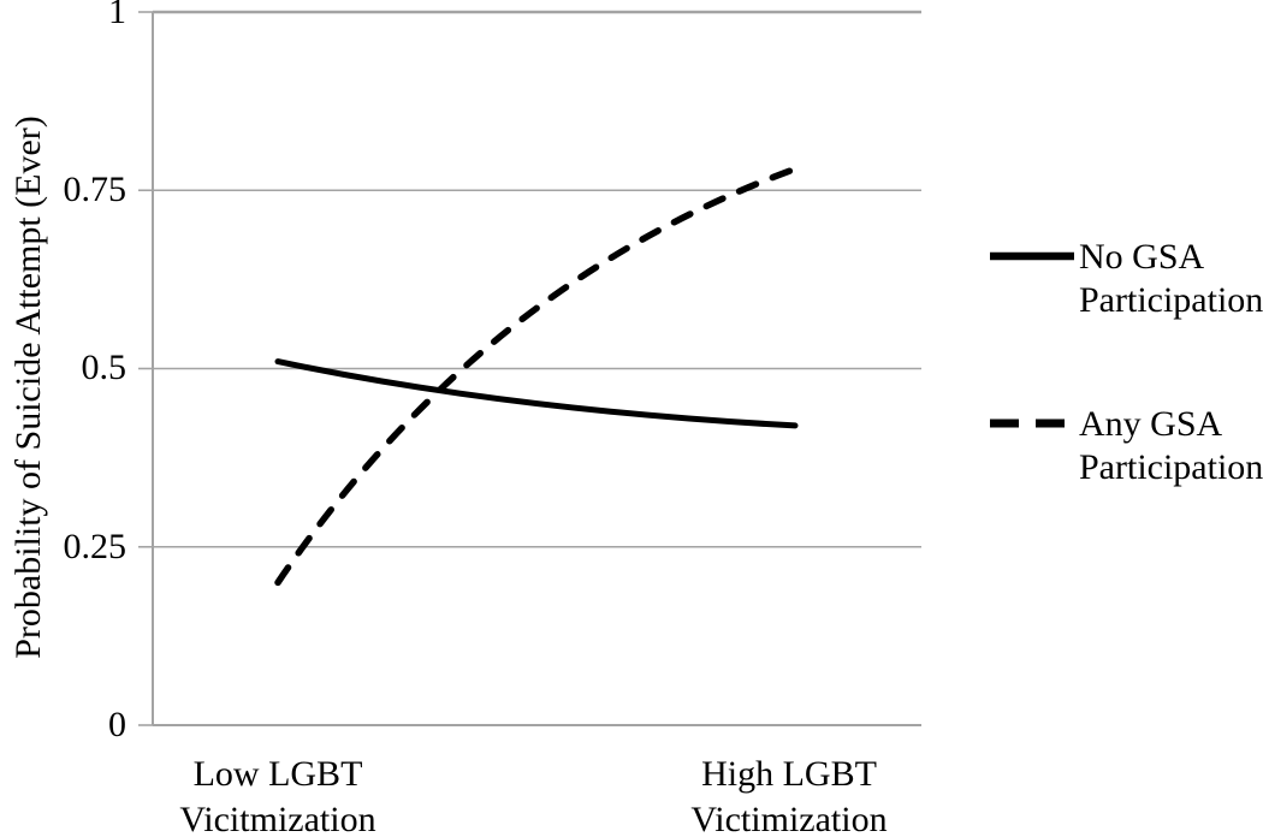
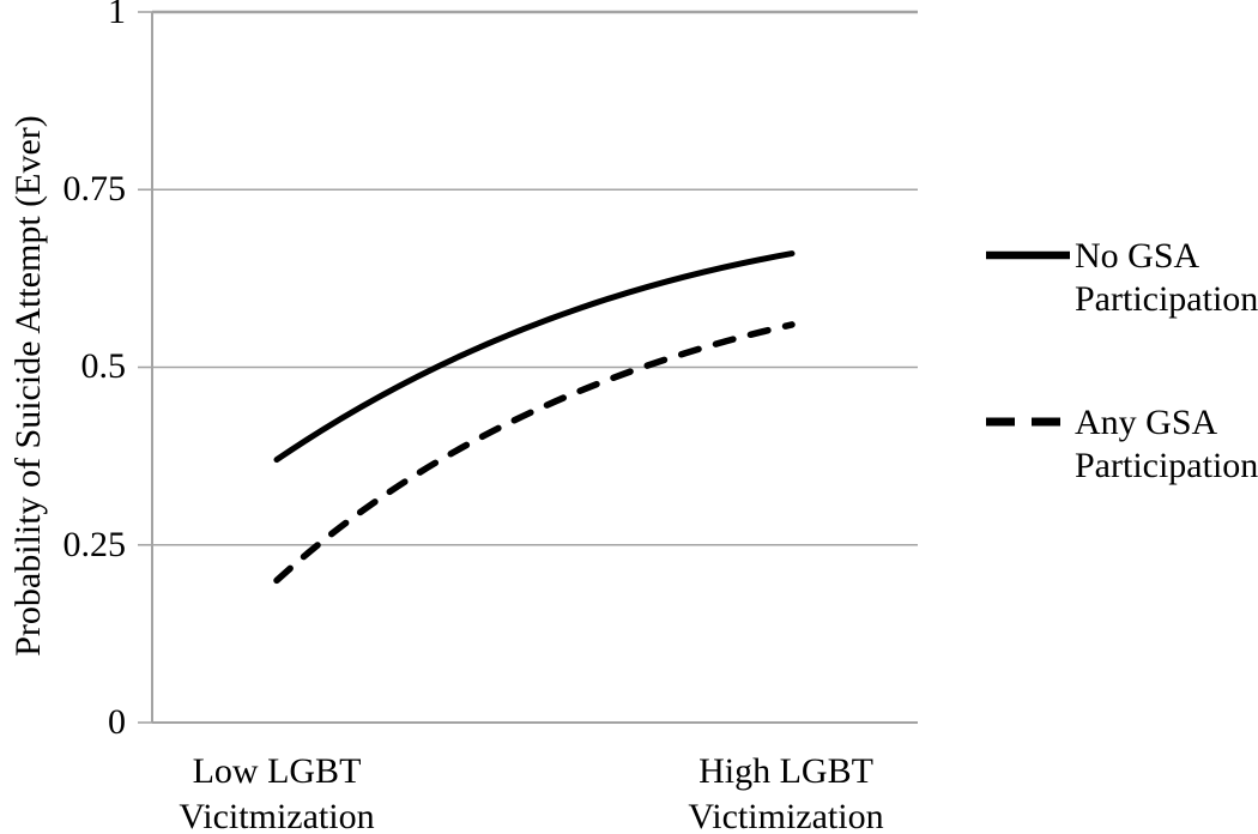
No GSA Participation/Low LGBT Vicitmization: 0.51 -> 0.37
No GSA Participation/High LGBT Victimization: 0.42 -> 0.66
Any GSA Participation/High LGBT Victimization: 0.78 -> 0.56
